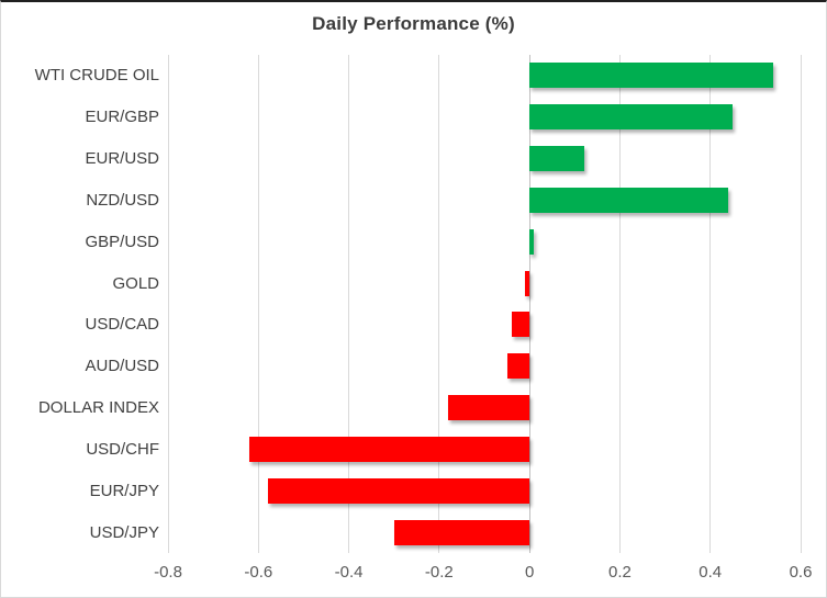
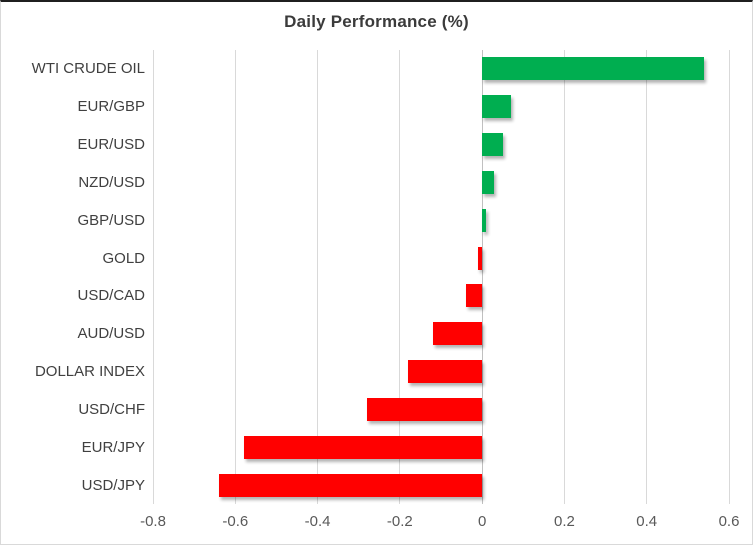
EUR/GBP: 0.45 -> 0.07
EUR/USD: 0.12 -> 0.05
NZD/USD: 0.44 -> 0.03
AUD/USD: -0.05 -> -0.12
USD/CHF: -0.62 -> -0.28
USD/JPY: -0.30 -> -0.64
